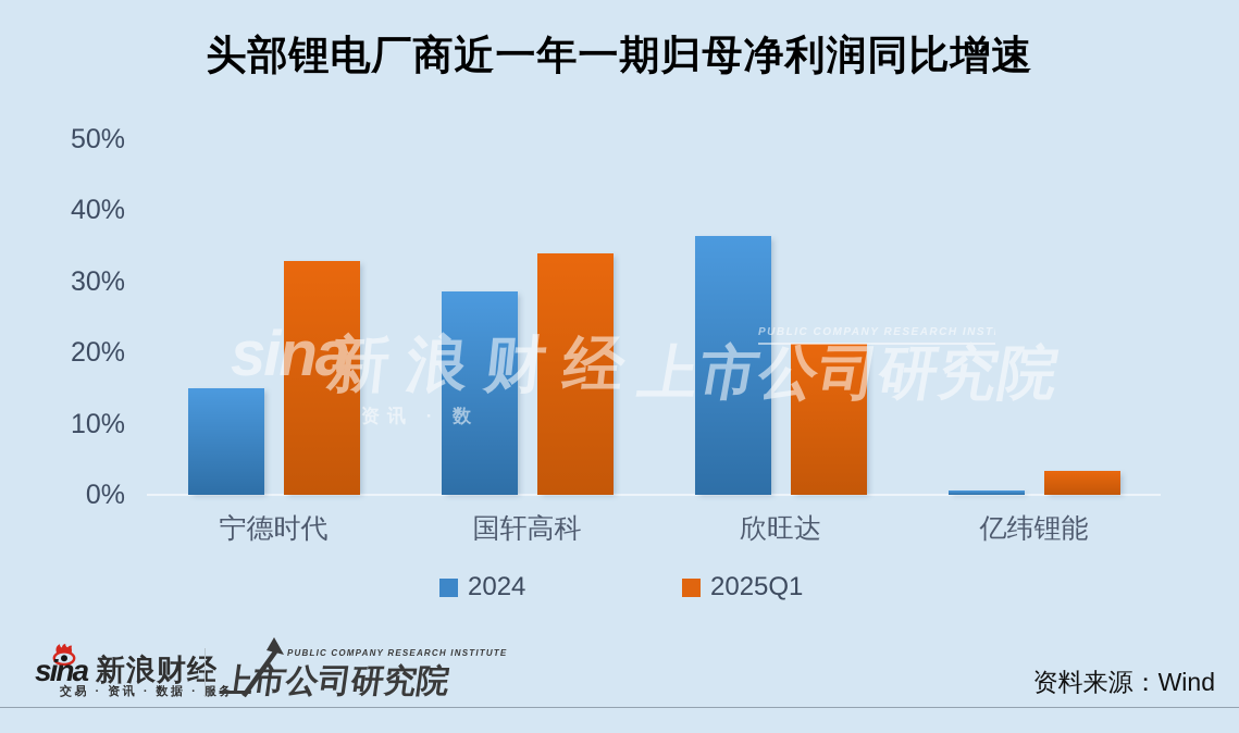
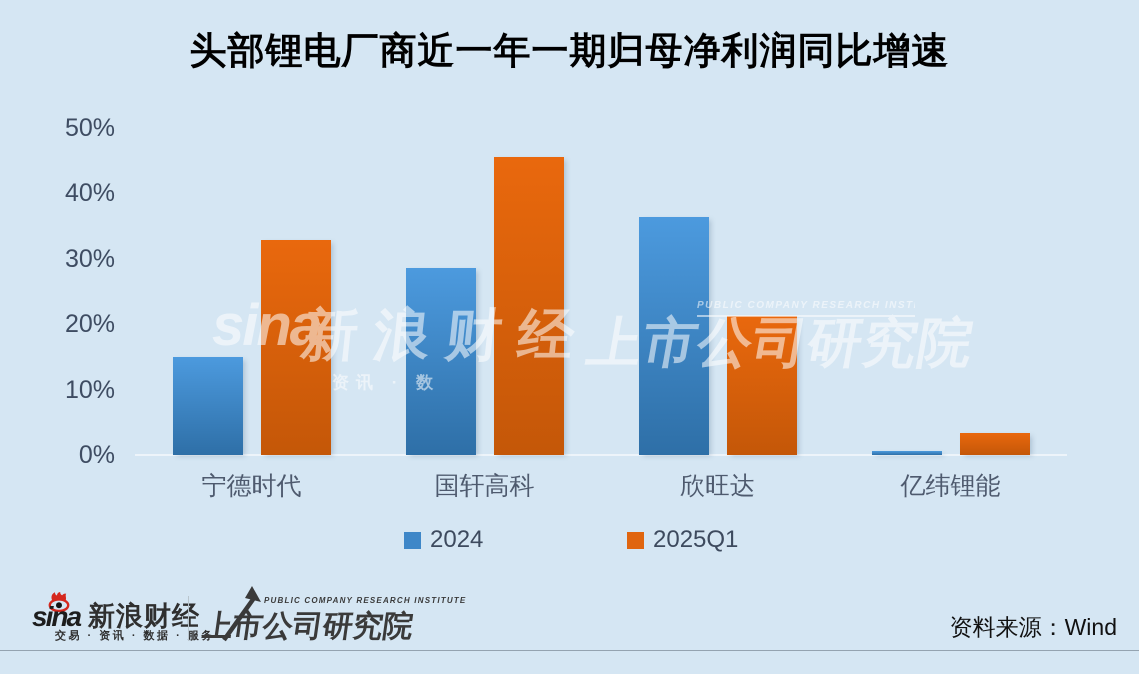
2025Q1/国轩高科: 34% -> 46%
